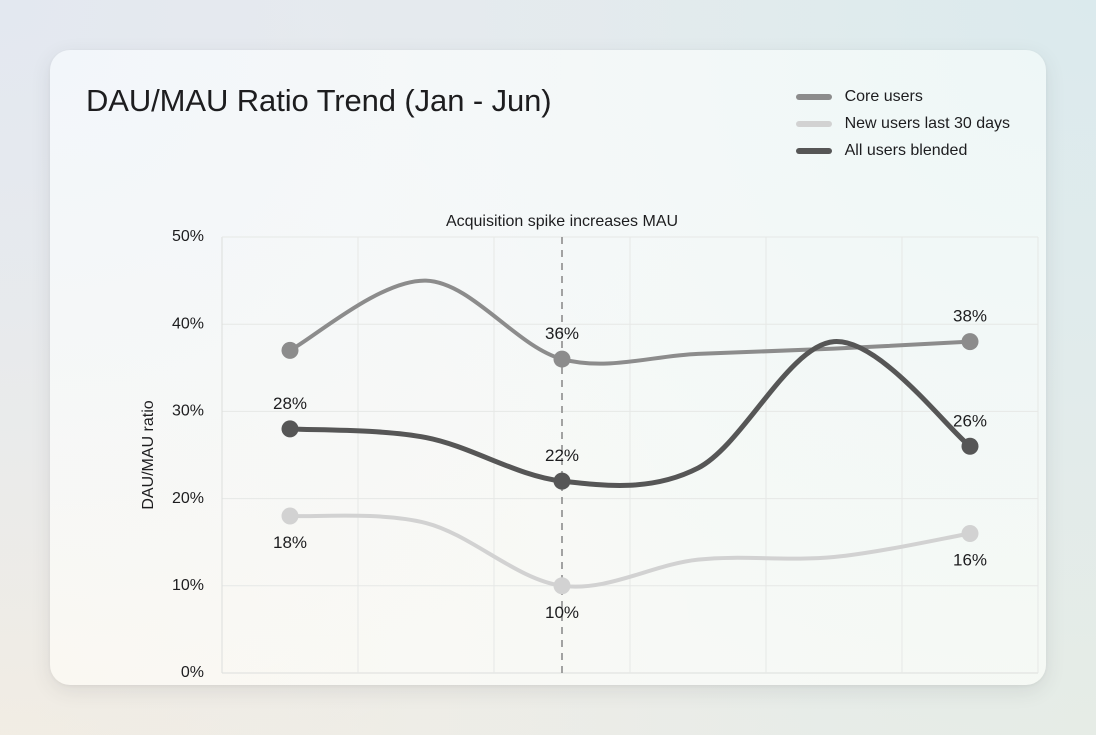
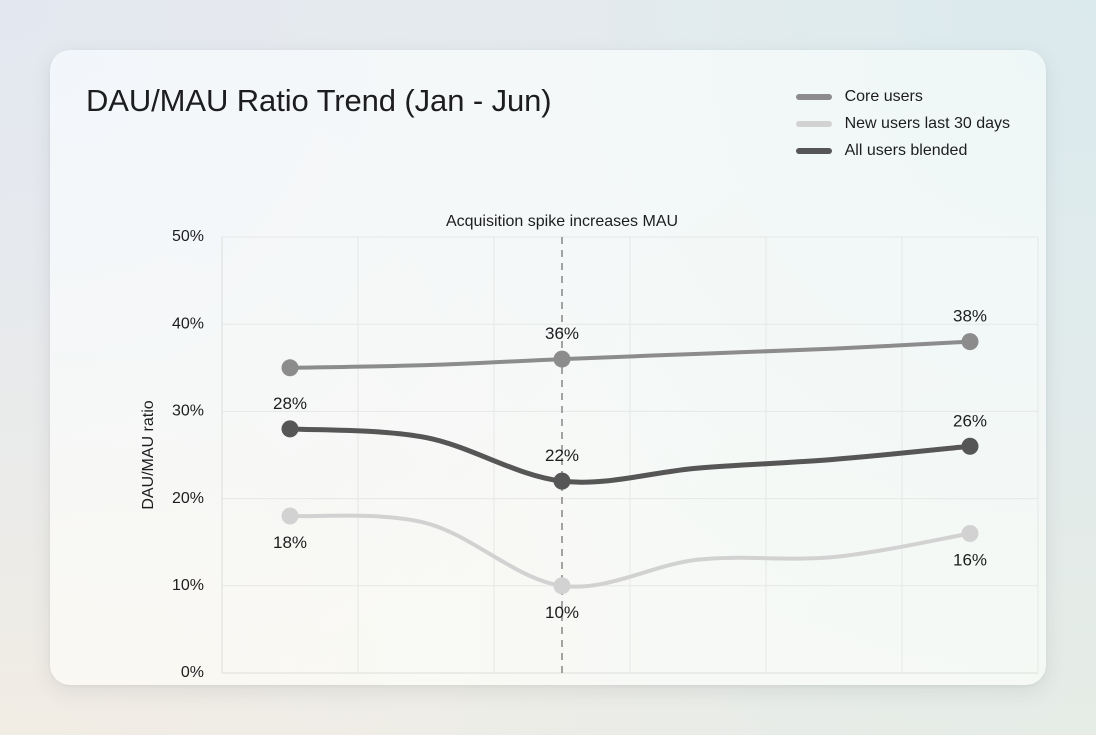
Core users/Jan: 37% -> 35%
Core users/Feb: 45% -> 35%
All users blended/May: 38% -> 24%
